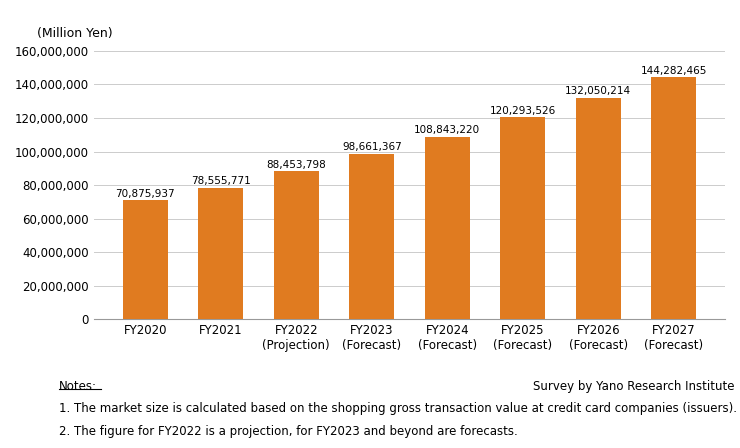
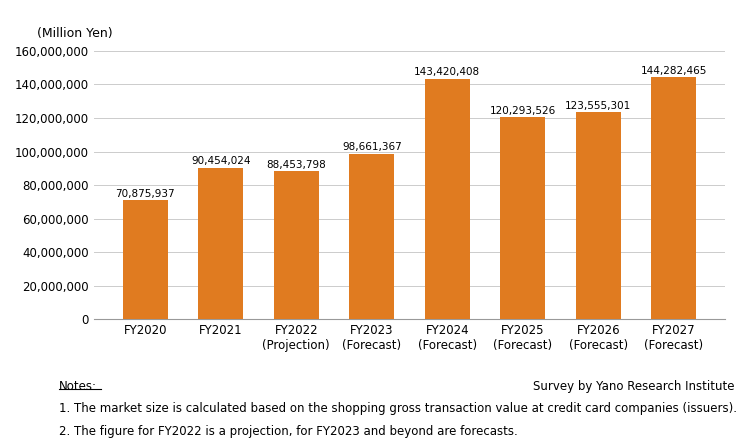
FY2021: 78,555,771 -> 90,454,024
FY2024 (Forecast): 108,843,220 -> 143,420,408
FY2026 (Forecast): 132,050,214 -> 123,555,301
